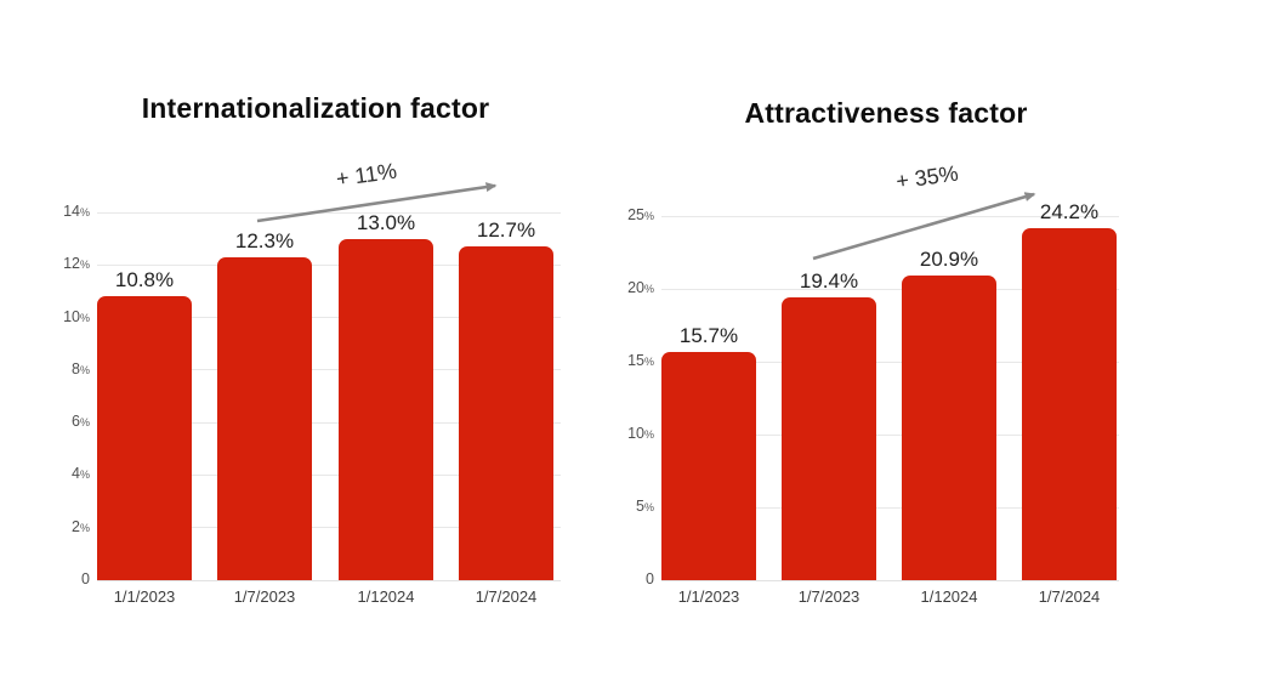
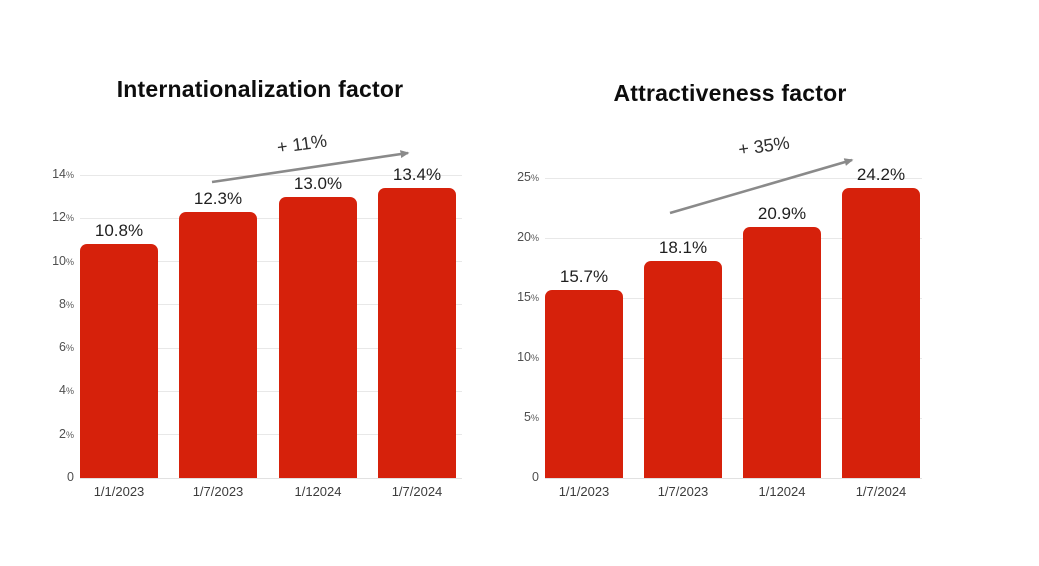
Internationalization factor/1/7/2024: 12.7% -> 13.4%
Attractiveness factor/1/7/2023: 19.4% -> 18.1%
